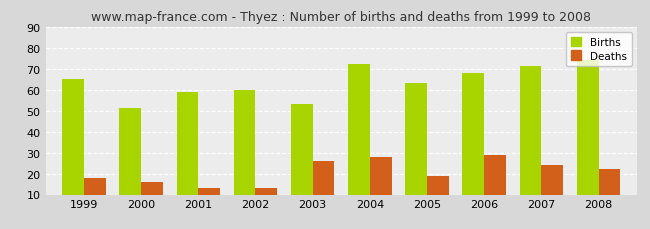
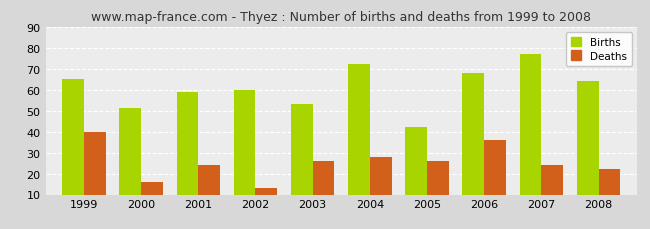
Deaths/1999: 18 -> 40
Deaths/2001: 13 -> 24
Births/2005: 63 -> 42
Deaths/2005: 19 -> 26
Deaths/2006: 29 -> 36
Births/2007: 71 -> 77
Births/2008: 74 -> 64
